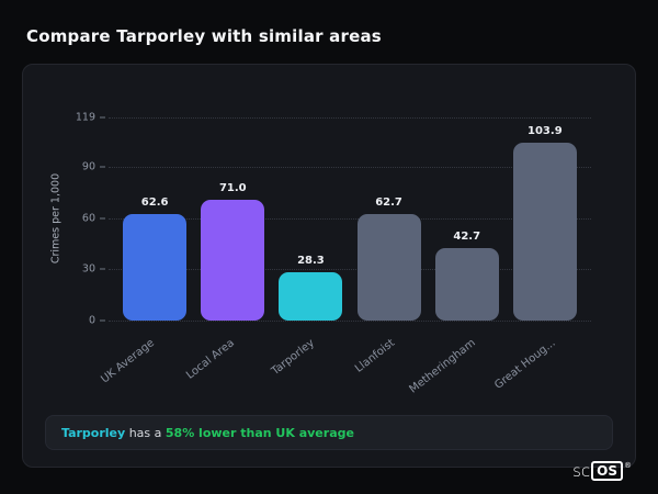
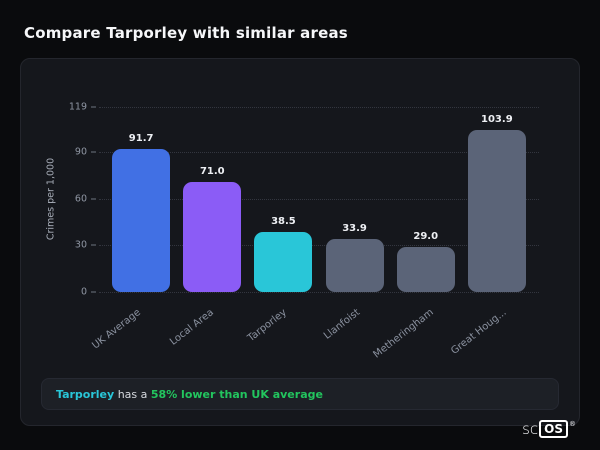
UK Average: 62.6 -> 91.7
Tarporley: 28.3 -> 38.5
Llanfoist: 62.7 -> 33.9
Metheringham: 42.7 -> 29.0
